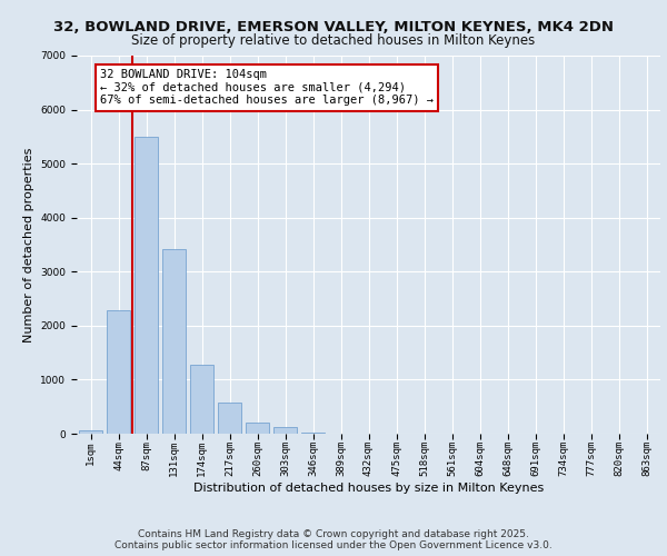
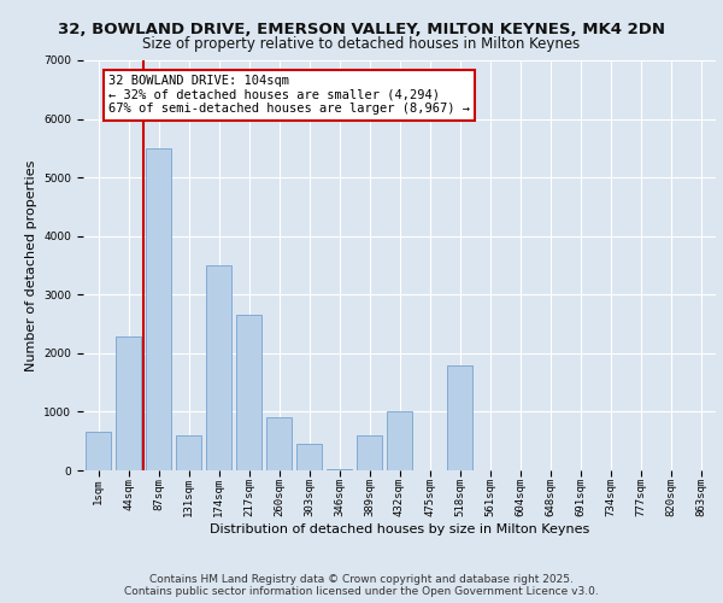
1sqm: 70 -> 650
131sqm: 3420 -> 600
174sqm: 1280 -> 3500
217sqm: 580 -> 2650
260sqm: 200 -> 900
303sqm: 120 -> 450
389sqm: 10 -> 600
432sqm: 0 -> 1000
518sqm: 0 -> 1800
